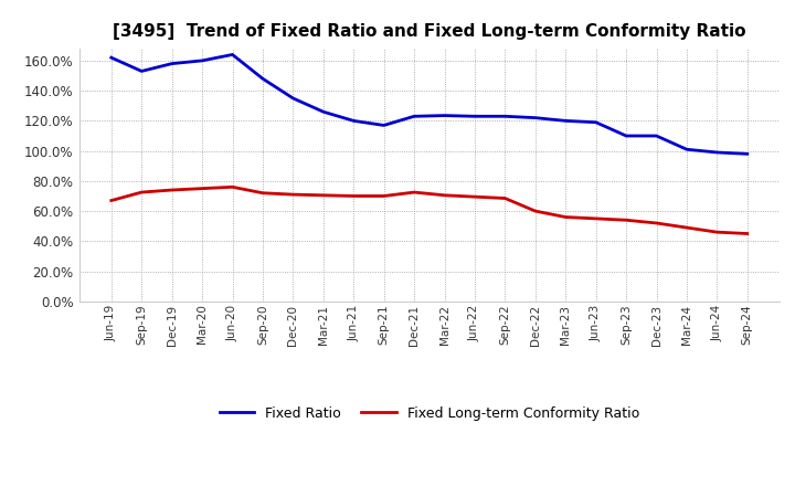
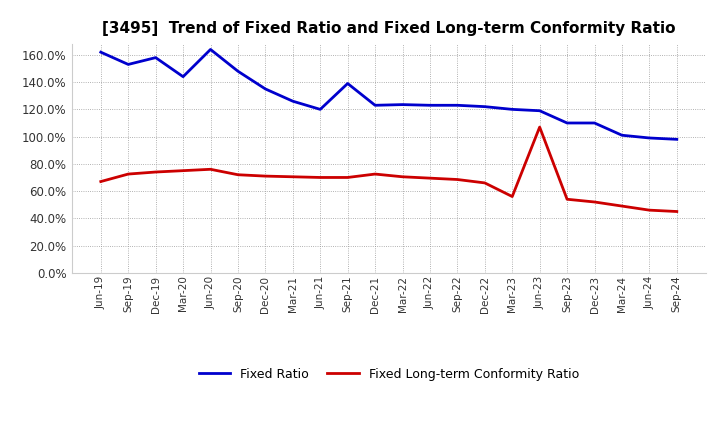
Fixed Ratio/Mar-20: 160% -> 144%
Fixed Ratio/Sep-21: 117% -> 139%
Fixed Long-term Conformity Ratio/Dec-22: 60% -> 66%
Fixed Long-term Conformity Ratio/Jun-23: 55% -> 107%
